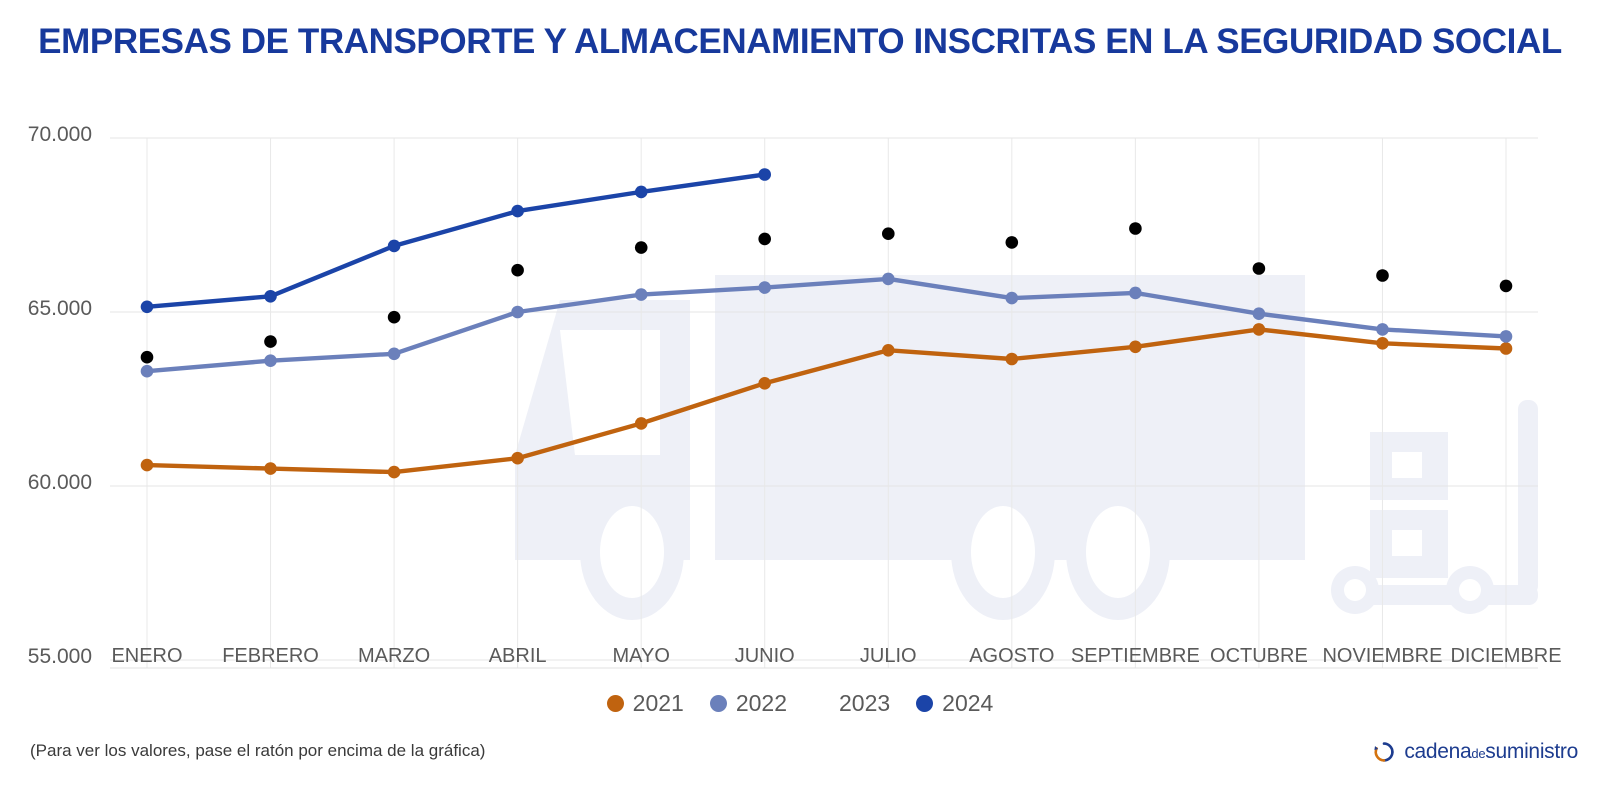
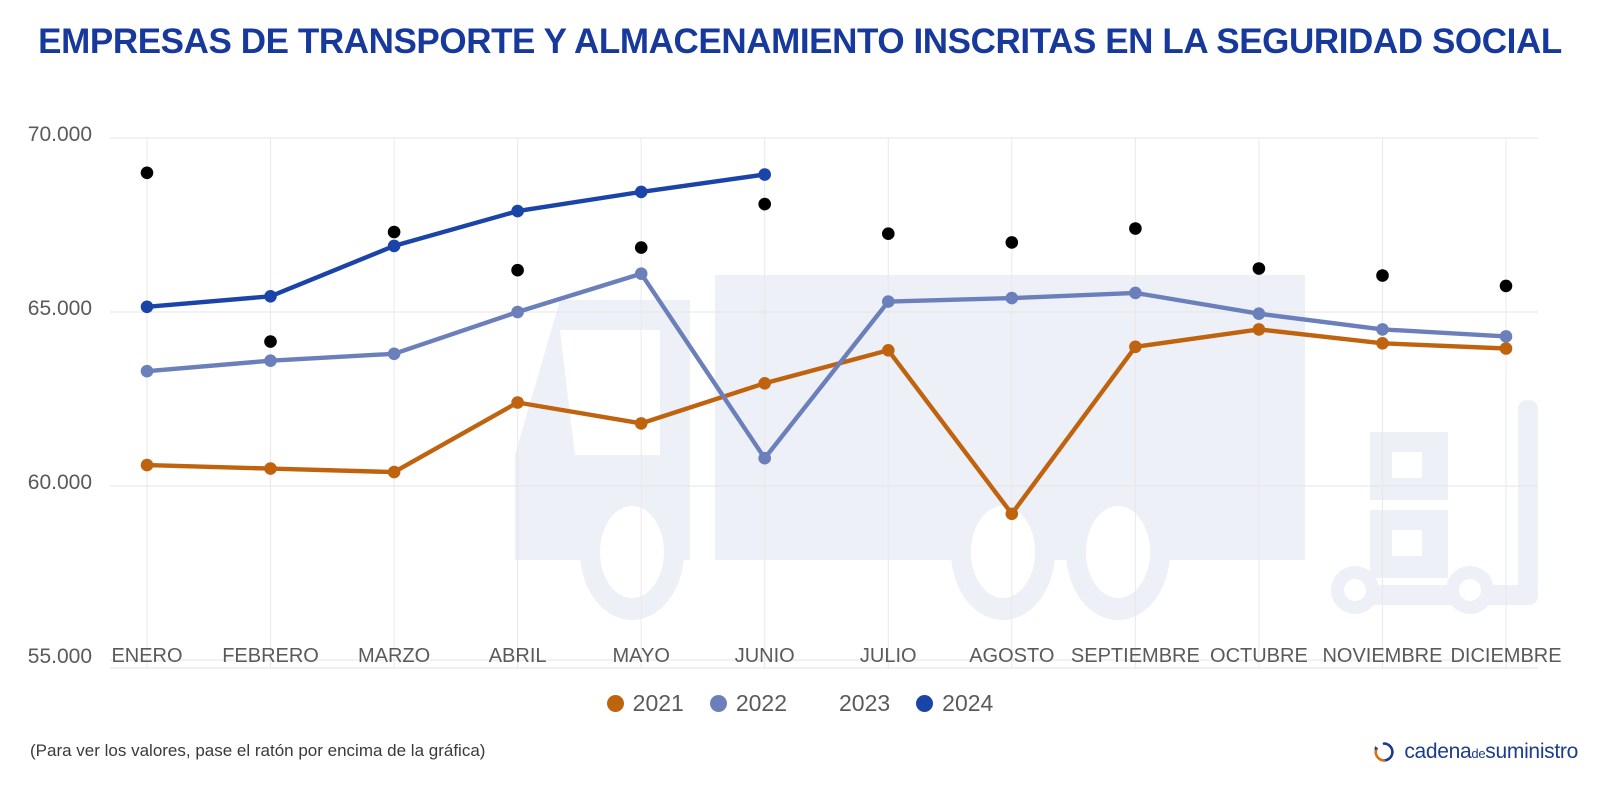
2023/ENERO: 63700 -> 69000
2023/MARZO: 64800 -> 67300
2021/ABRIL: 60800 -> 62400
2022/MAYO: 65500 -> 66100
2022/JUNIO: 65700 -> 60800
2023/JUNIO: 67100 -> 68100
2022/JULIO: 66000 -> 65300
2021/AGOSTO: 63600 -> 59200
